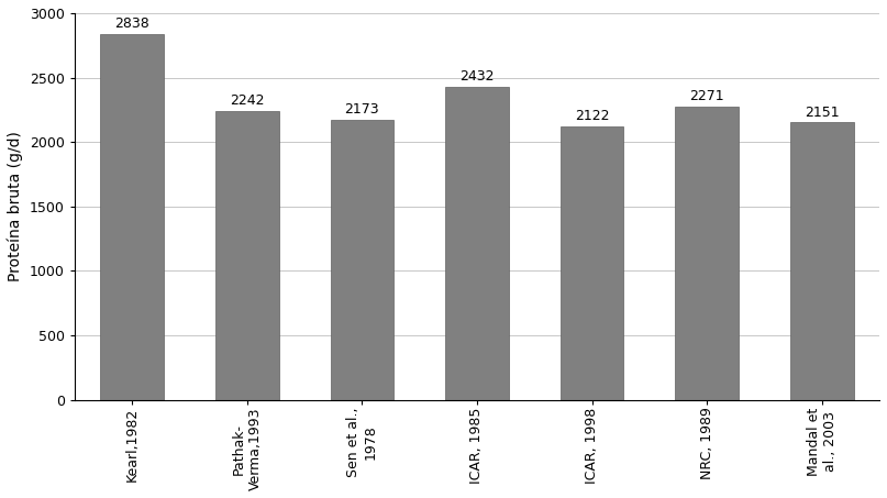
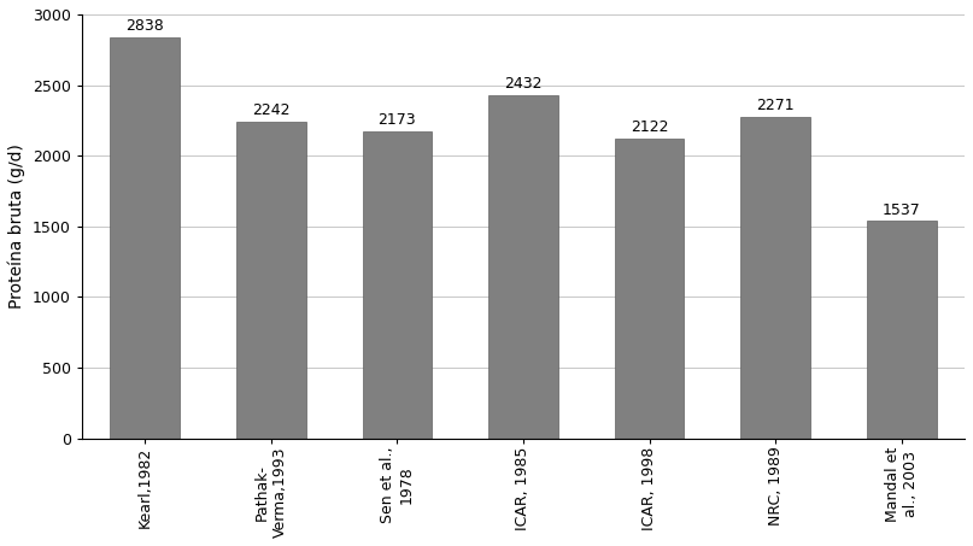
Mandal et al., 2003: 2151 -> 1537
